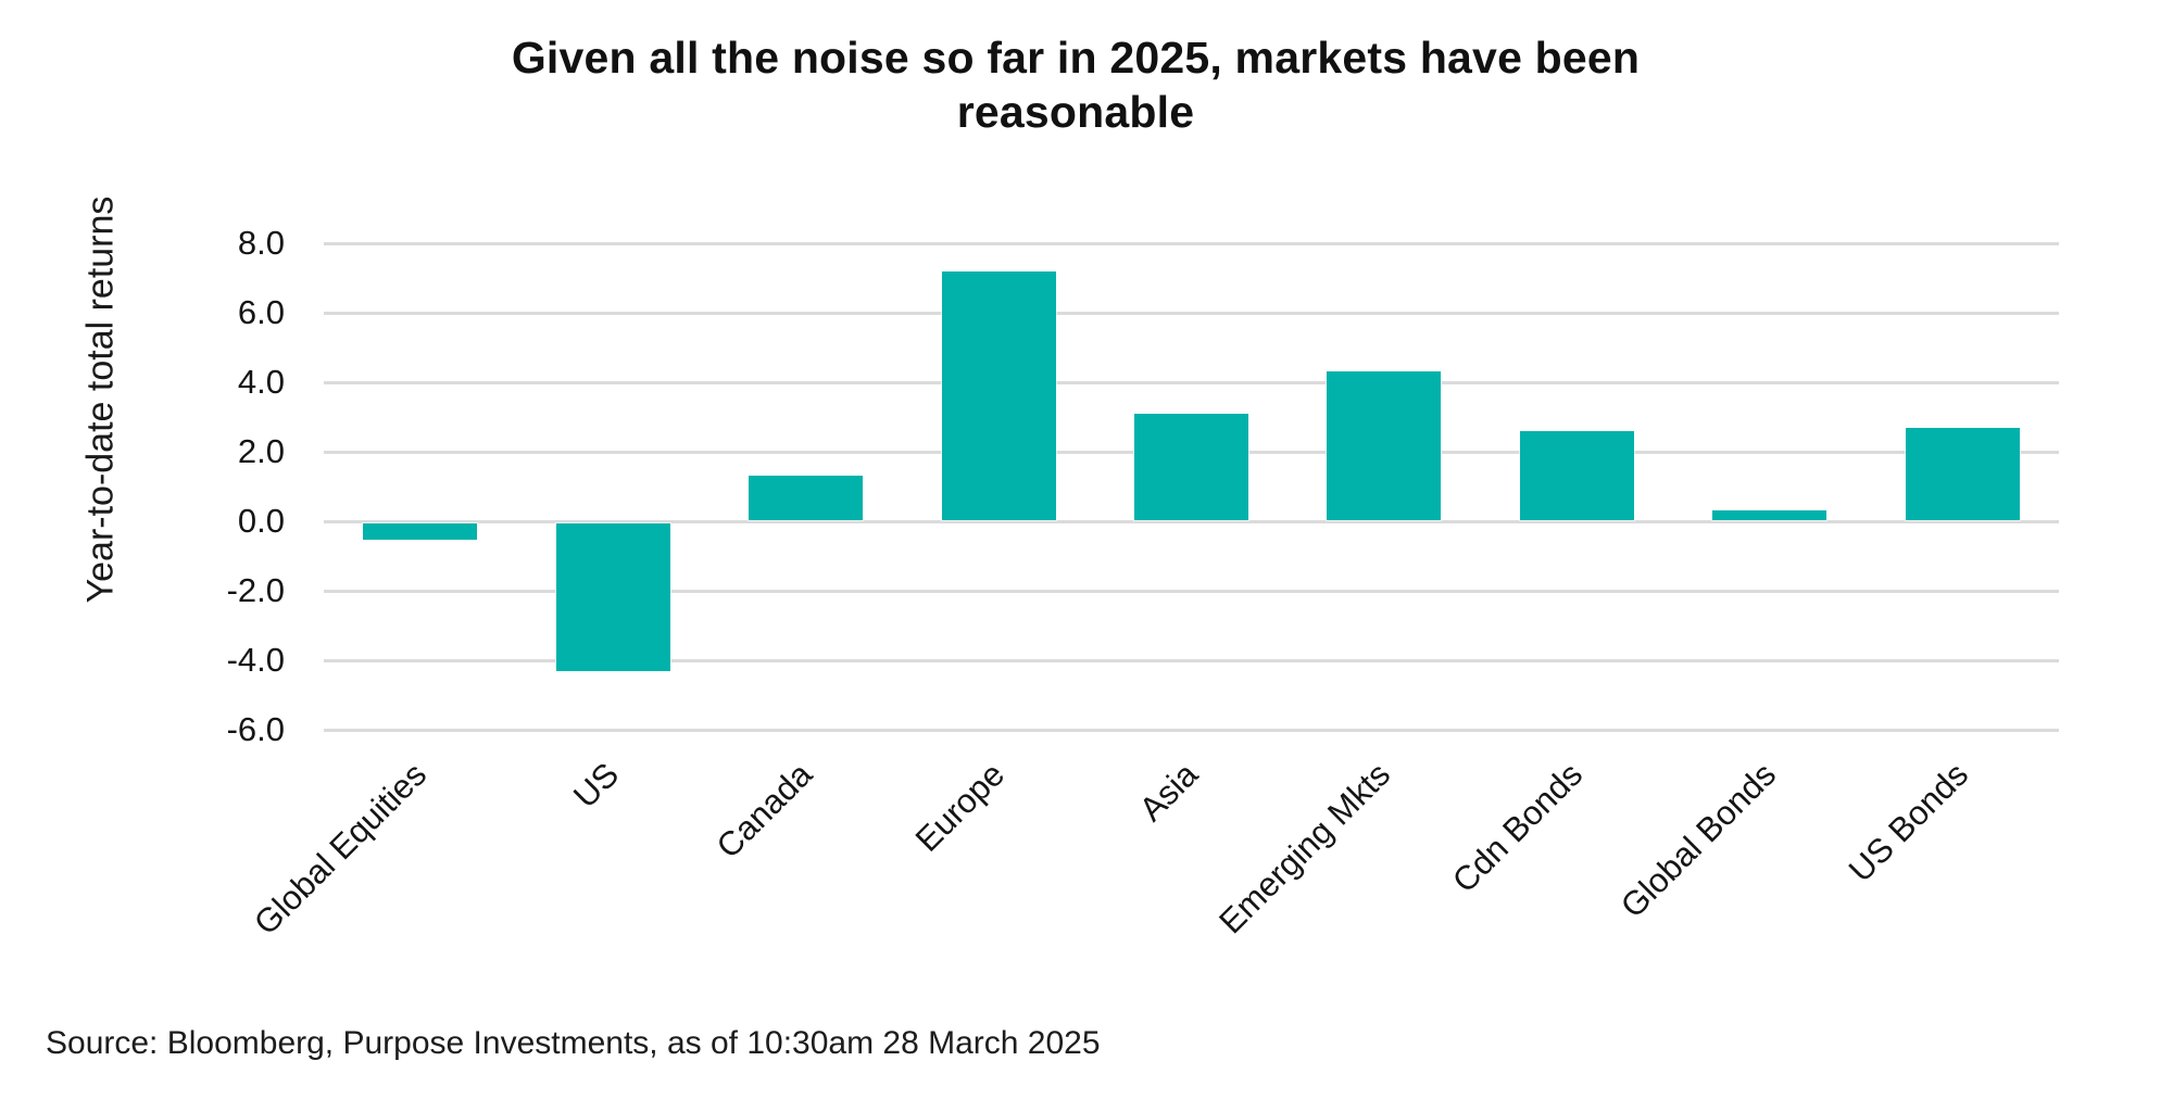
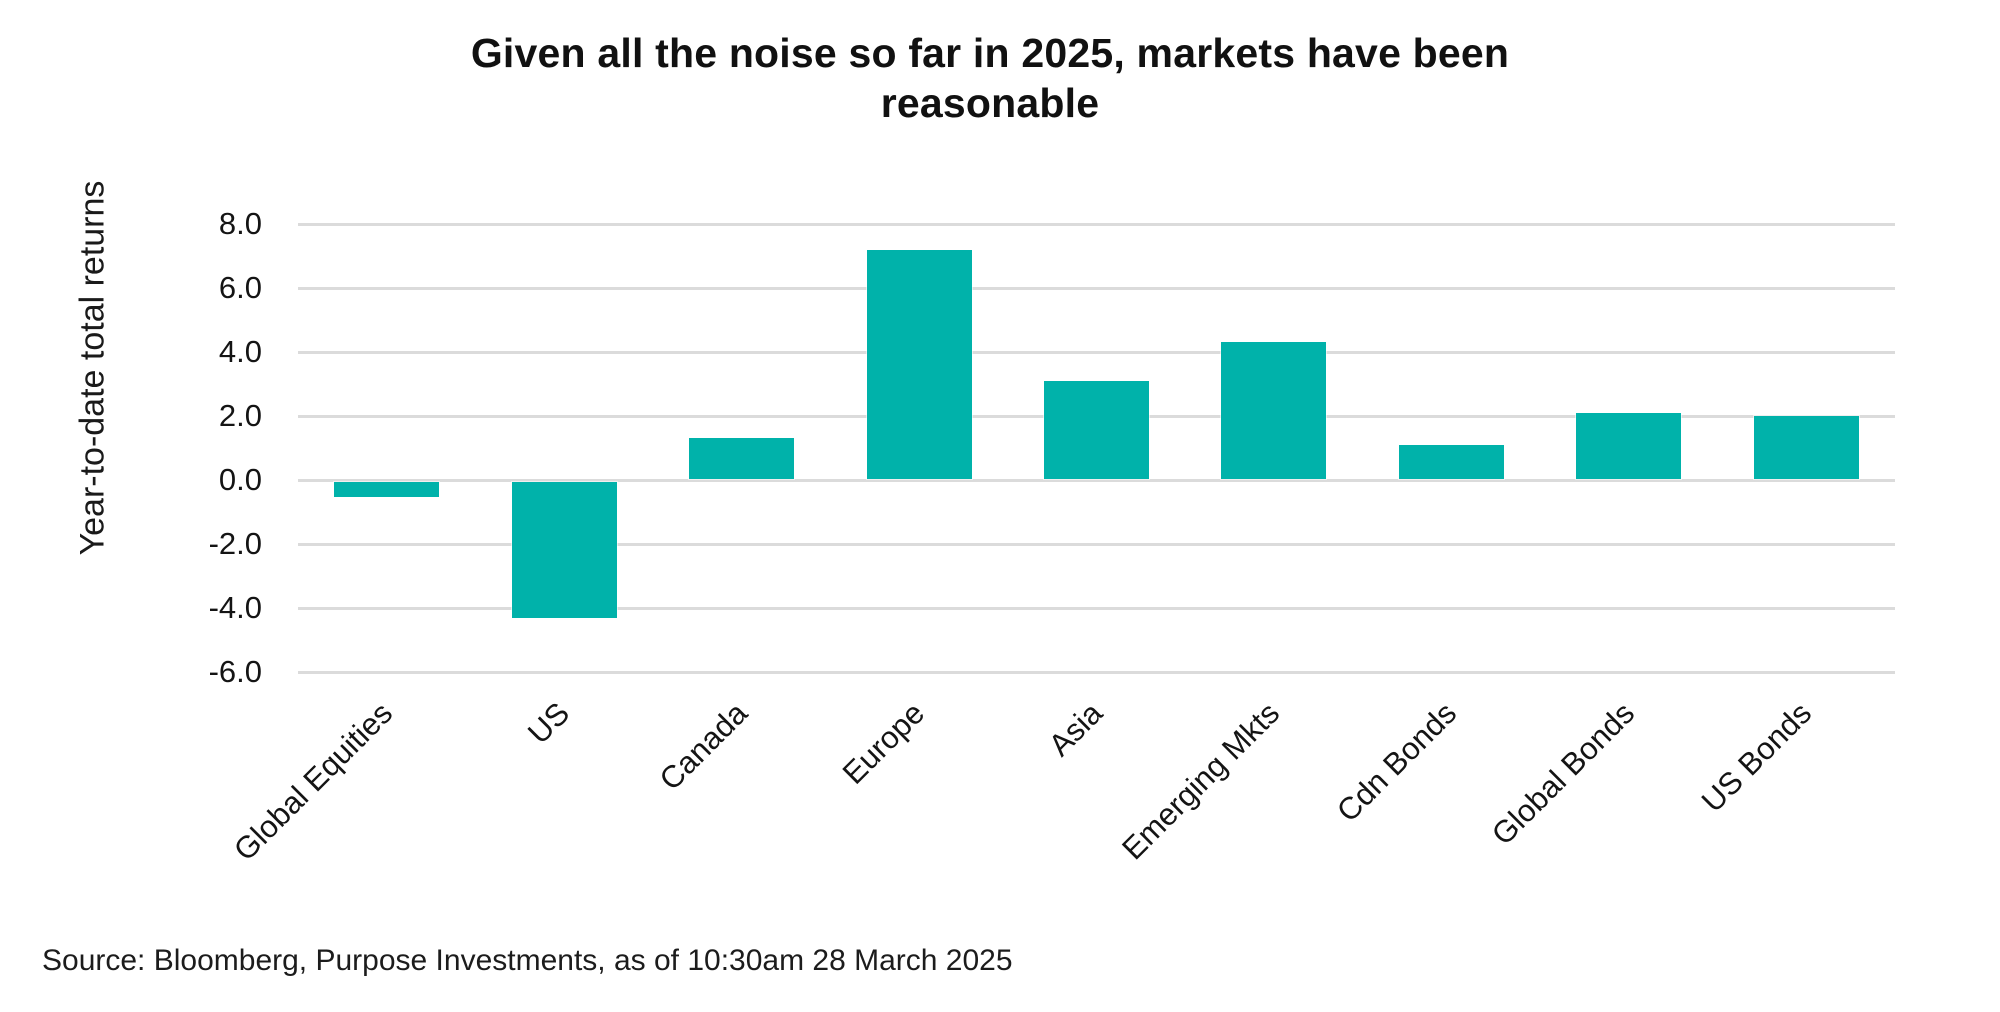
Cdn Bonds: 2.6 -> 1.1
Global Bonds: 0.3 -> 2.1
US Bonds: 2.7 -> 2.0
